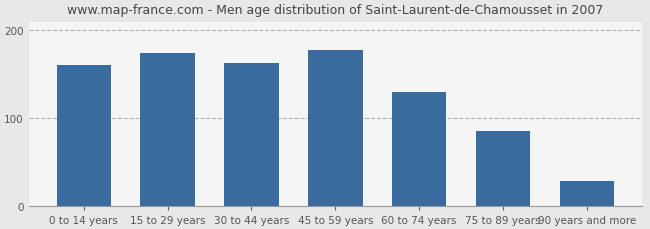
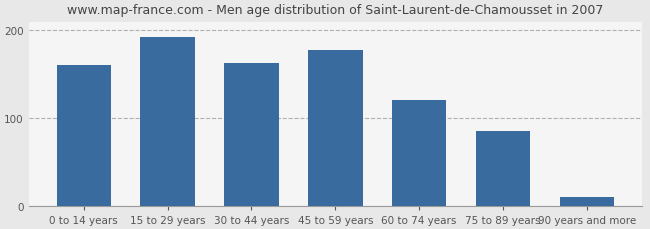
15 to 29 years: 174 -> 192
60 to 74 years: 130 -> 120
90 years and more: 28 -> 10
